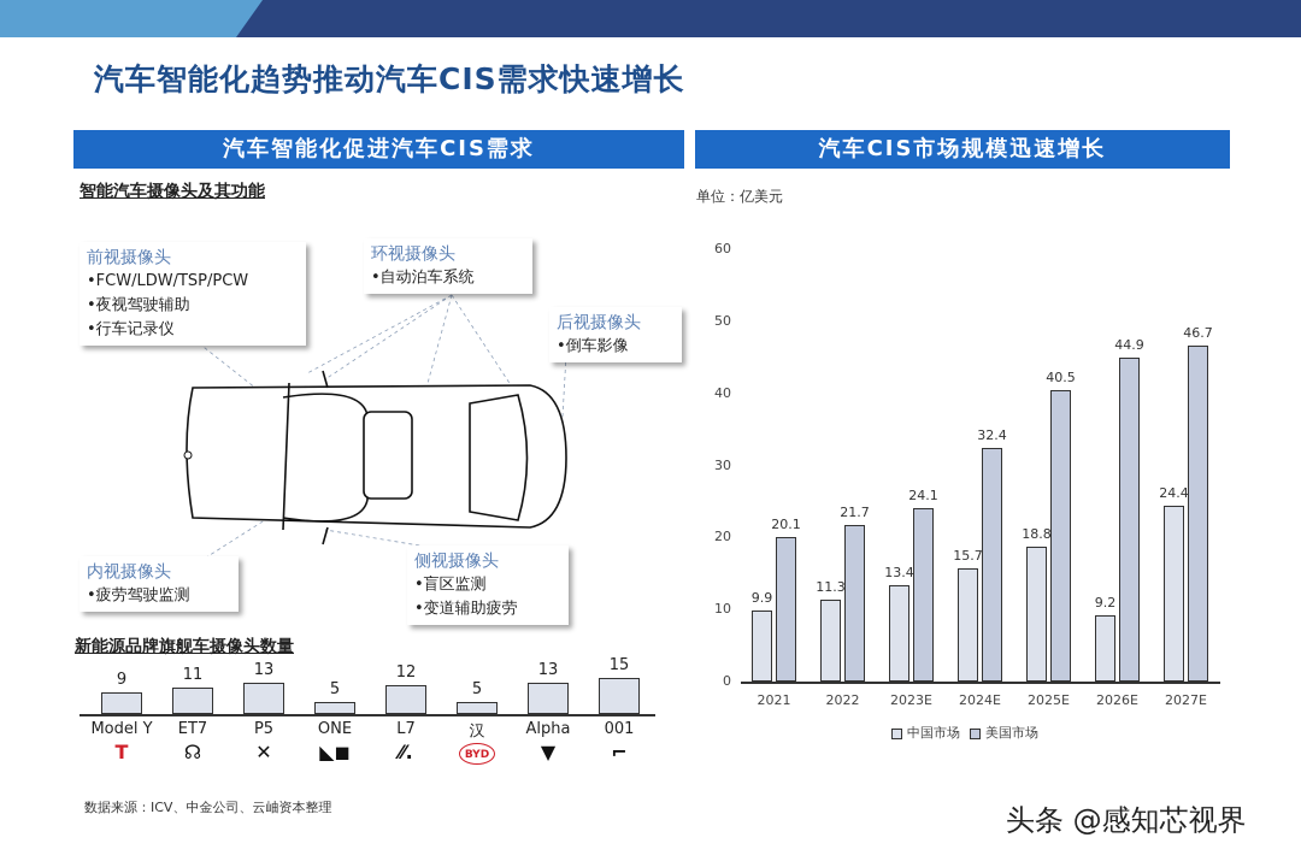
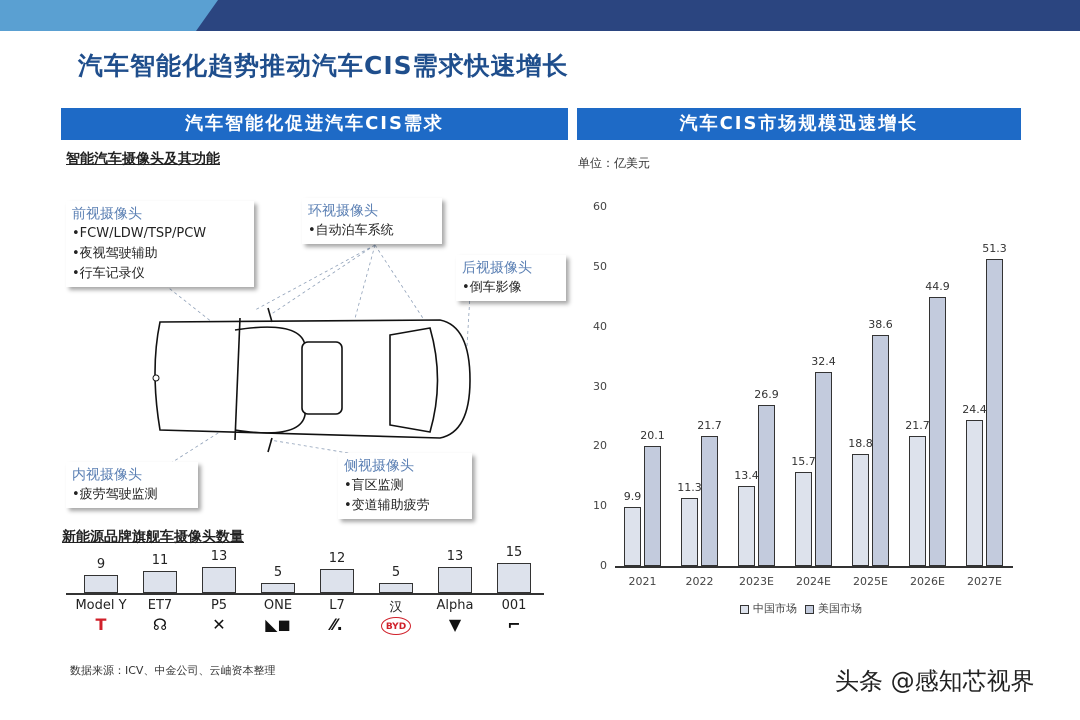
美国市场/2023E: 24.1 -> 26.9
美国市场/2025E: 40.5 -> 38.6
中国市场/2026E: 9.2 -> 21.7
美国市场/2027E: 46.7 -> 51.3
